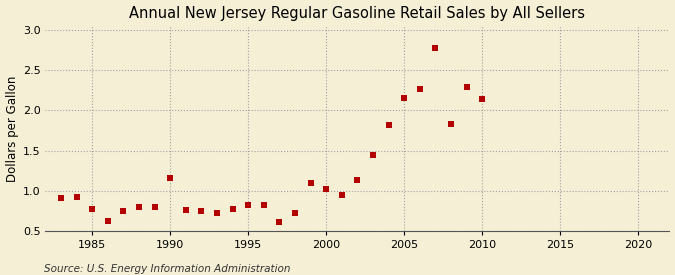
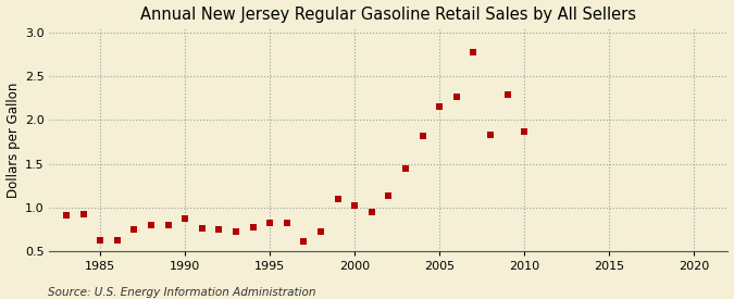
1985: 0.78 -> 0.63
1990: 1.16 -> 0.87
2010: 2.14 -> 1.87
